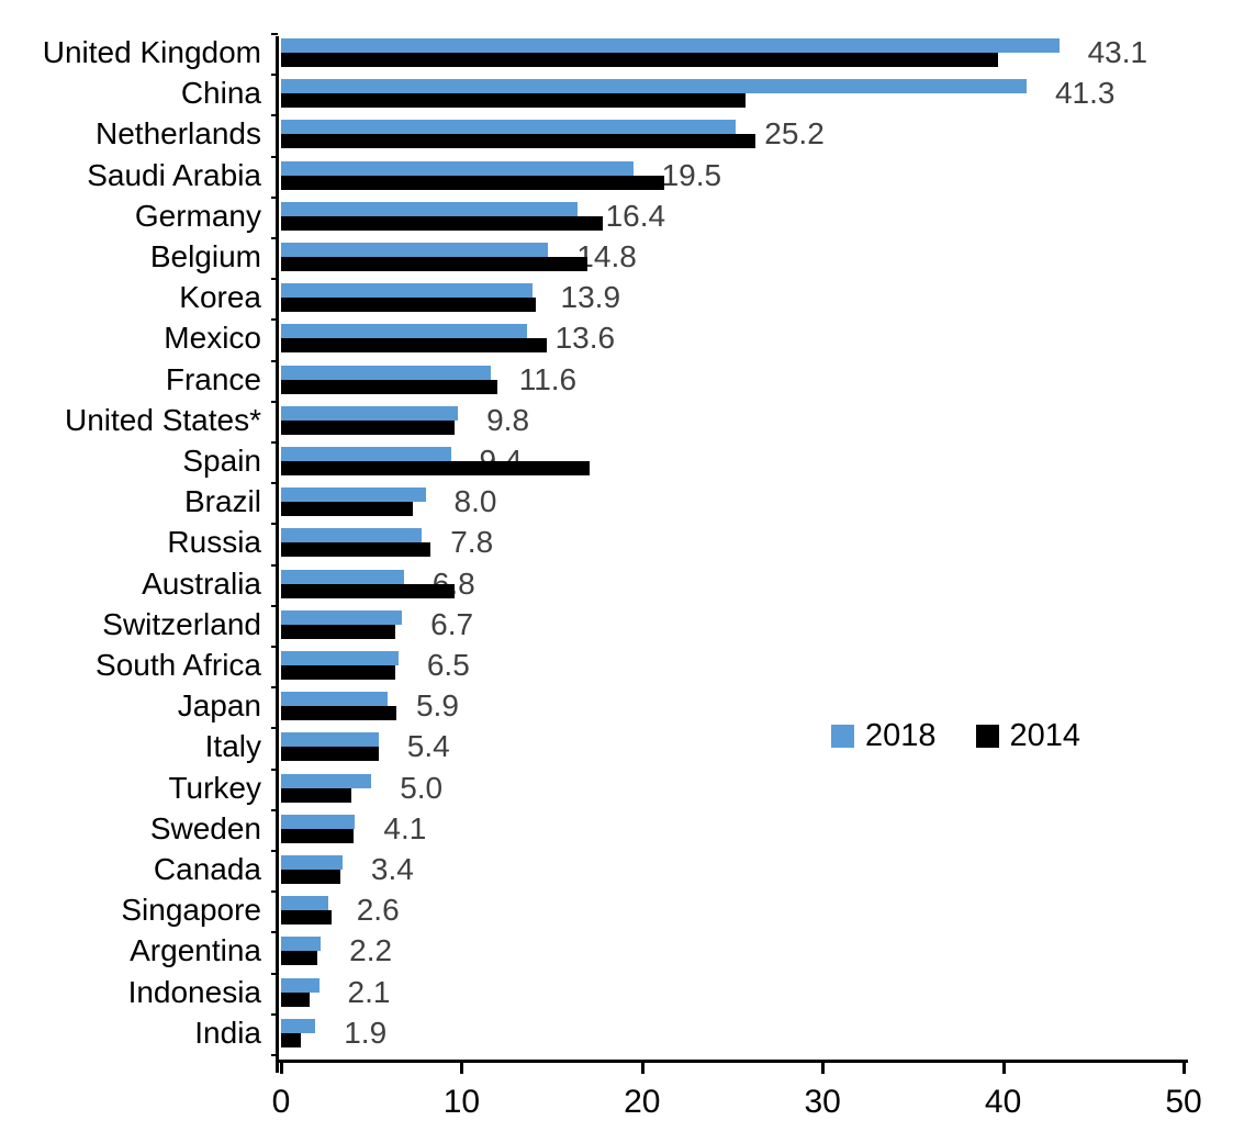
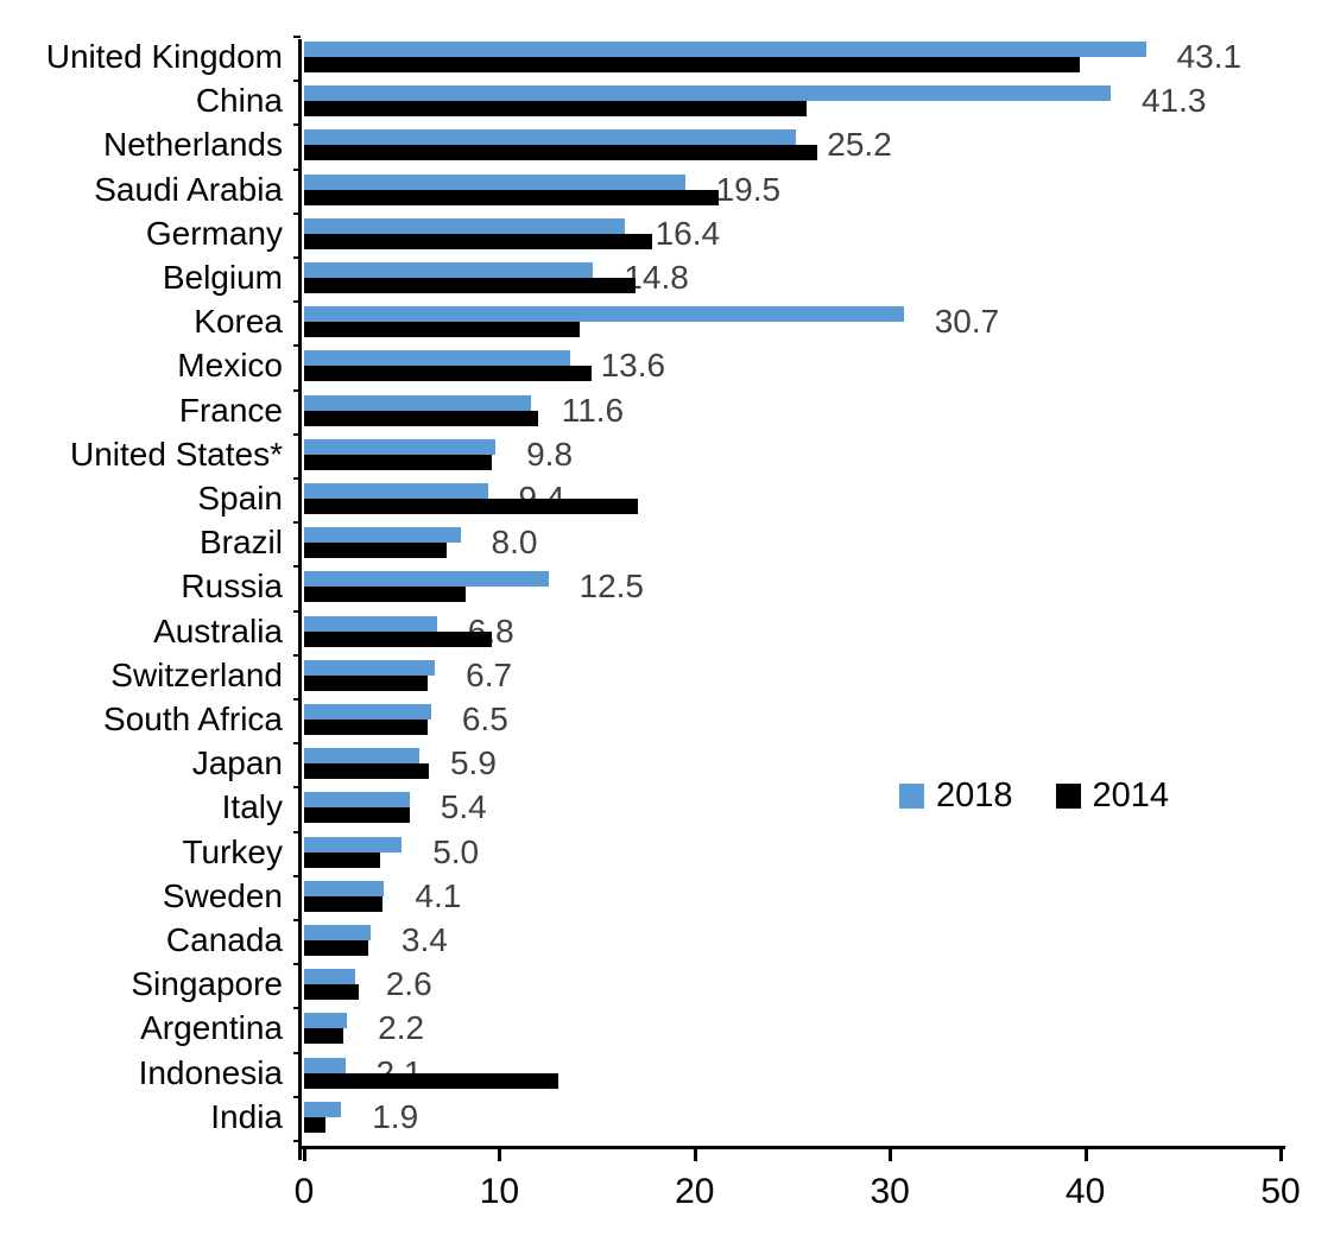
2018/Korea: 13.9 -> 30.7
2018/Russia: 7.8 -> 12.5
2014/Indonesia: 1.6 -> 13.0
